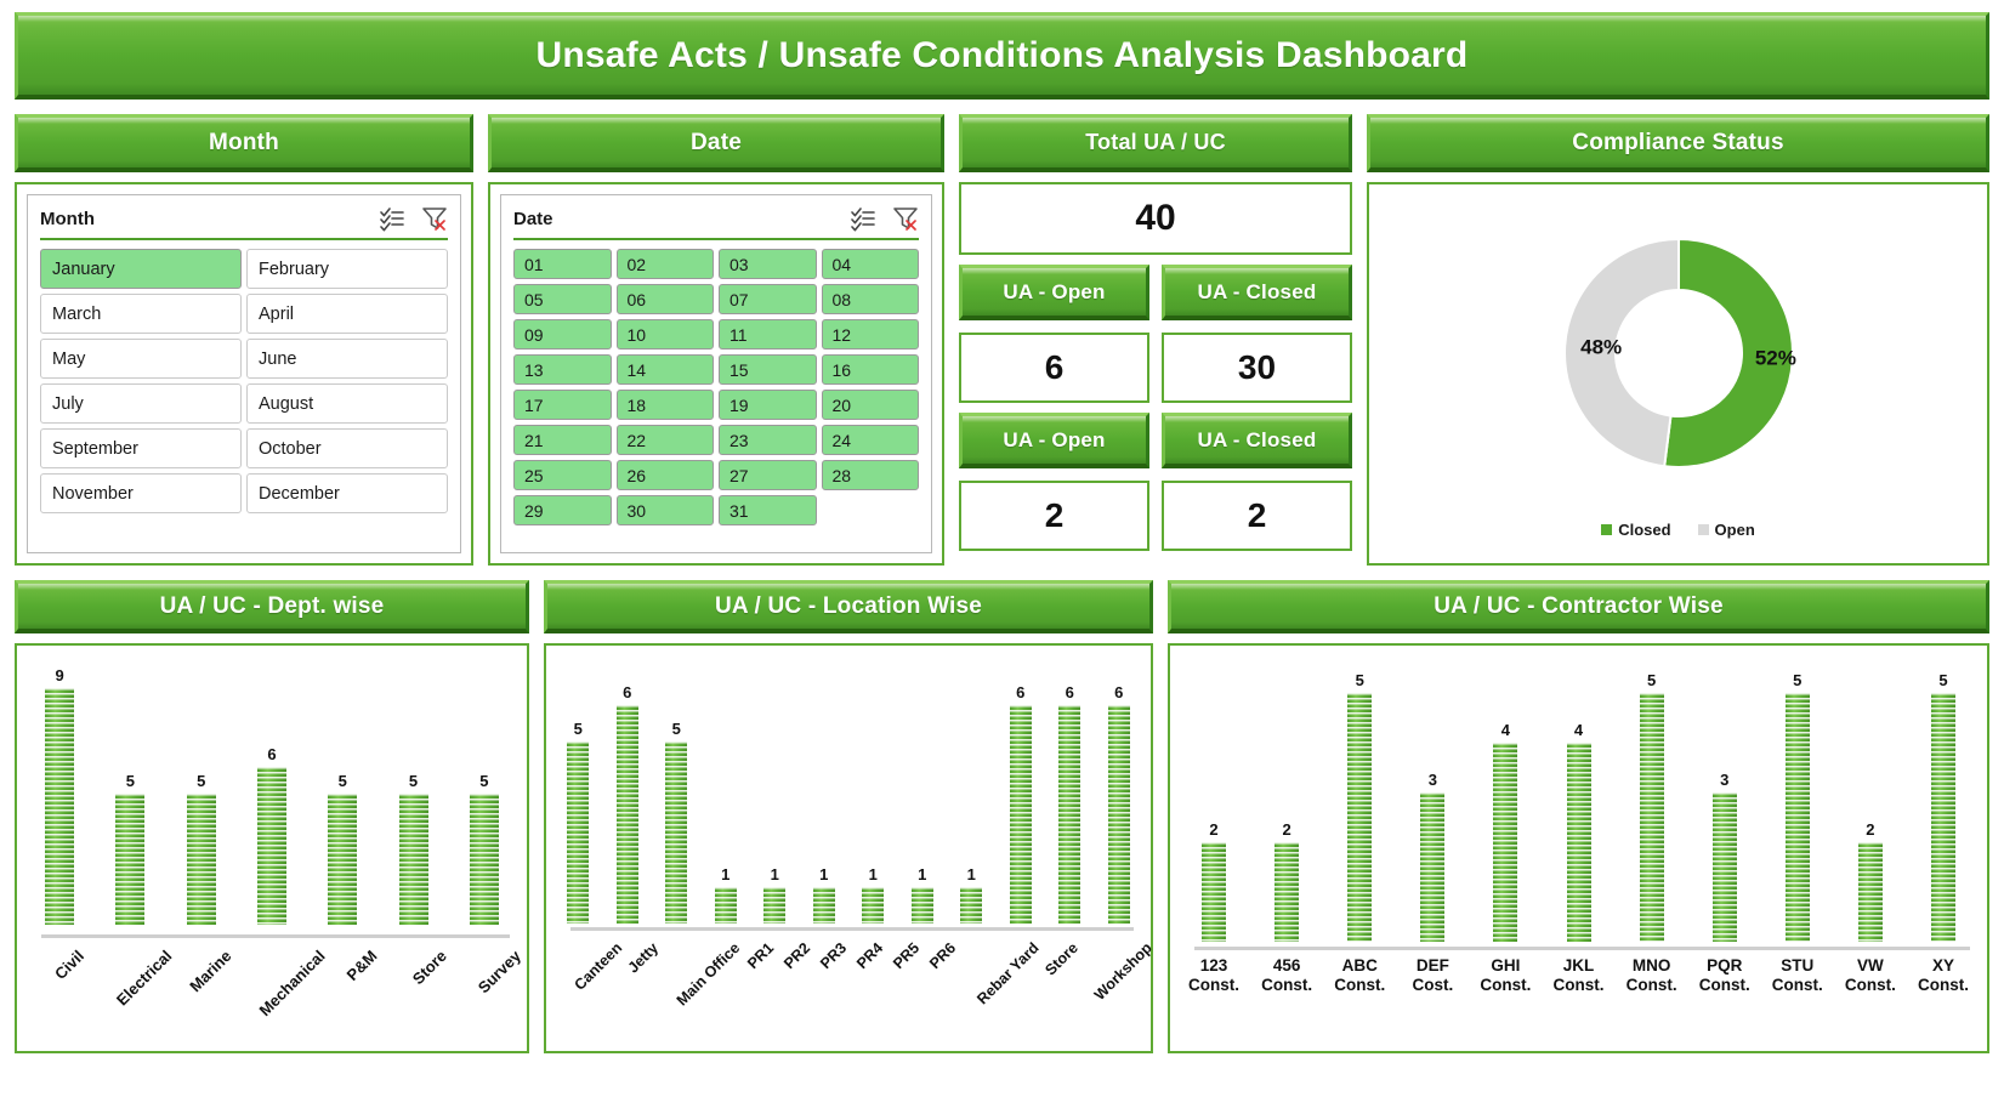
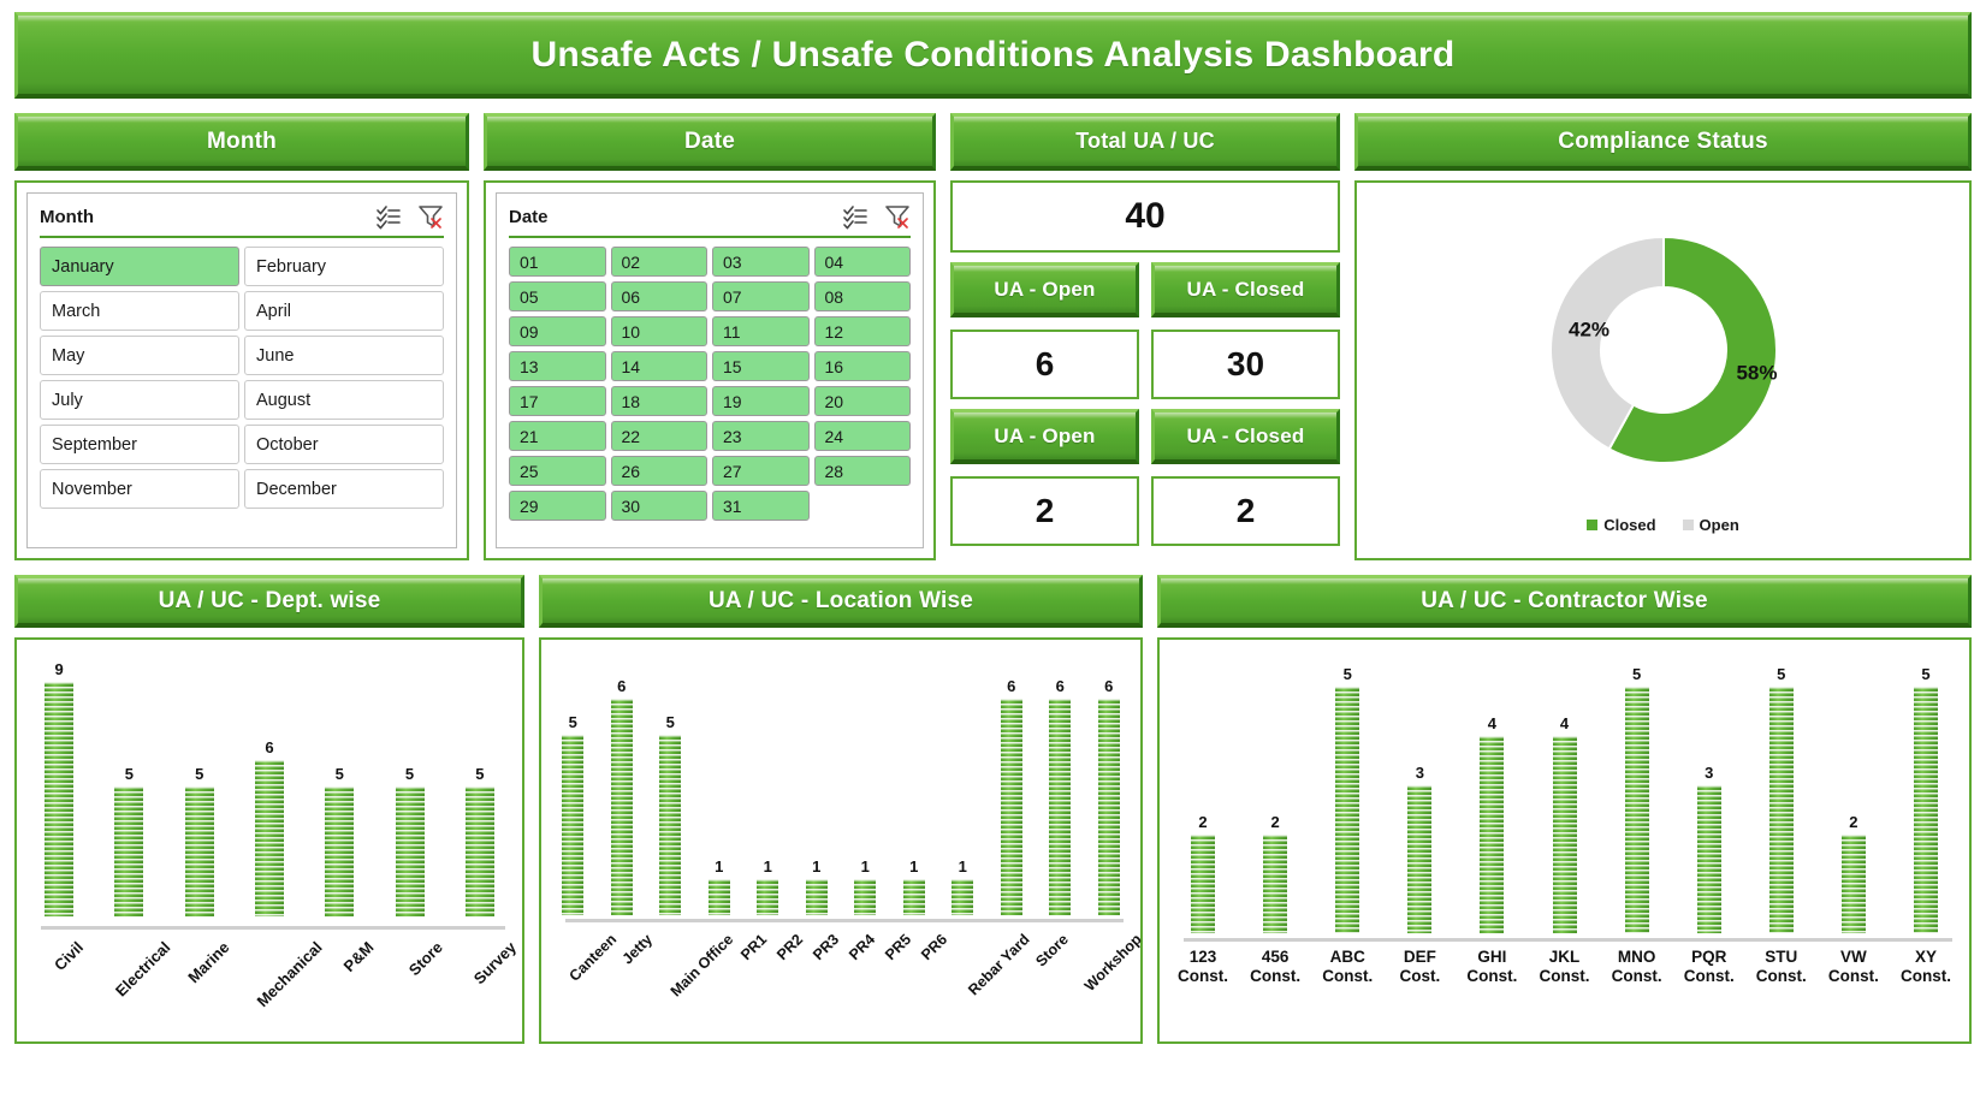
Compliance Status/Closed: 52% -> 58%
Compliance Status/Open: 48% -> 42%
